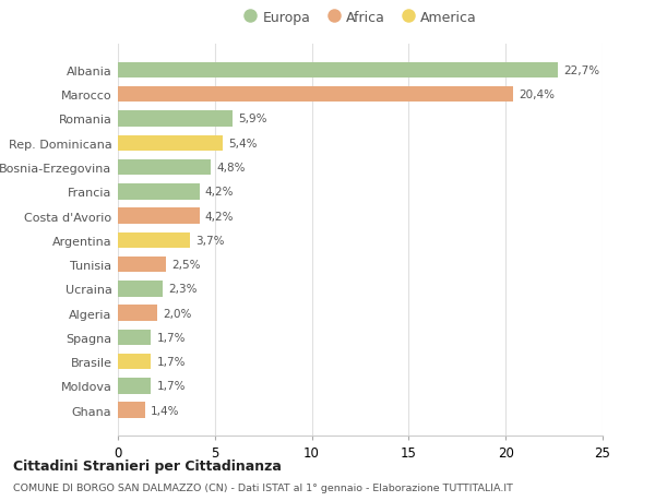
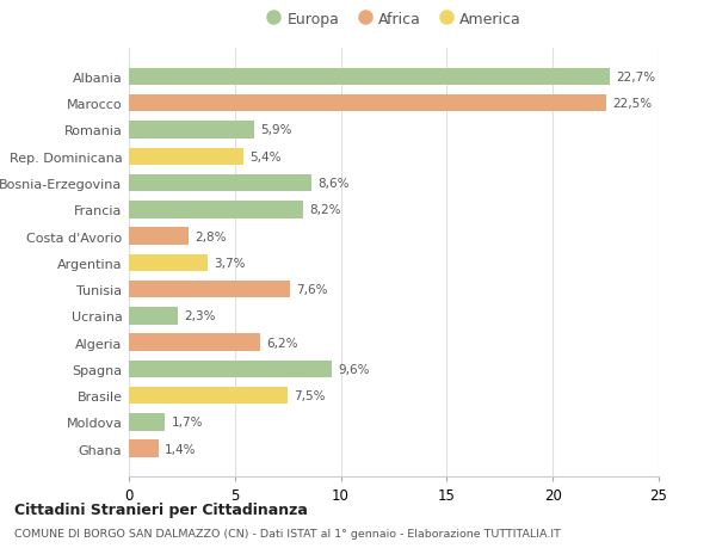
Marocco: 20,4% -> 22,5%
Bosnia-Erzegovina: 4,8% -> 8,6%
Francia: 4,2% -> 8,2%
Costa d'Avorio: 4,2% -> 2,8%
Tunisia: 2,5% -> 7,6%
Algeria: 2,0% -> 6,2%
Spagna: 1,7% -> 9,6%
Brasile: 1,7% -> 7,5%
